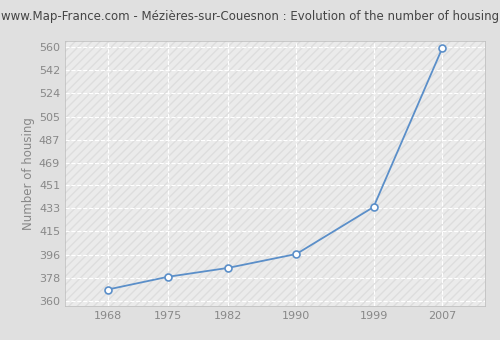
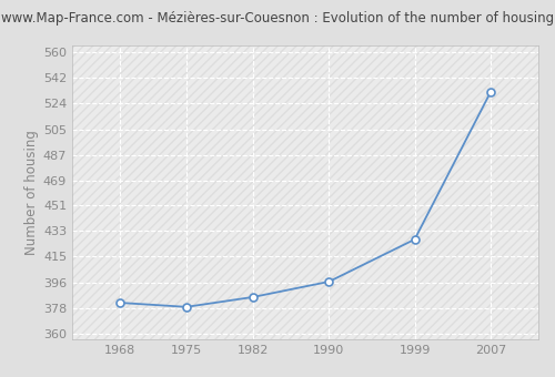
1968: 369 -> 382
1999: 434 -> 427
2007: 559 -> 532
